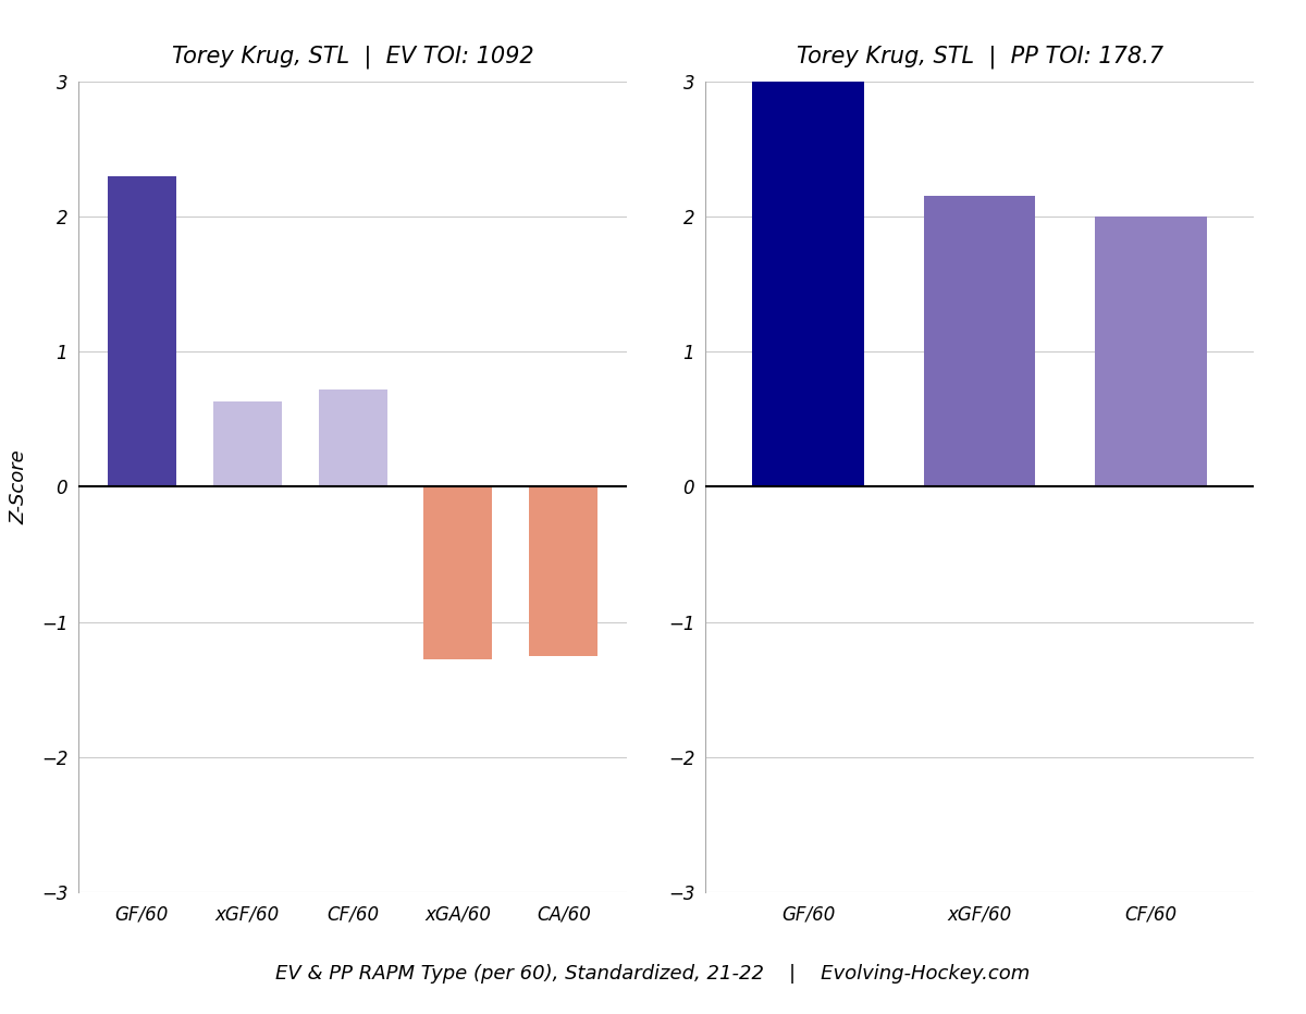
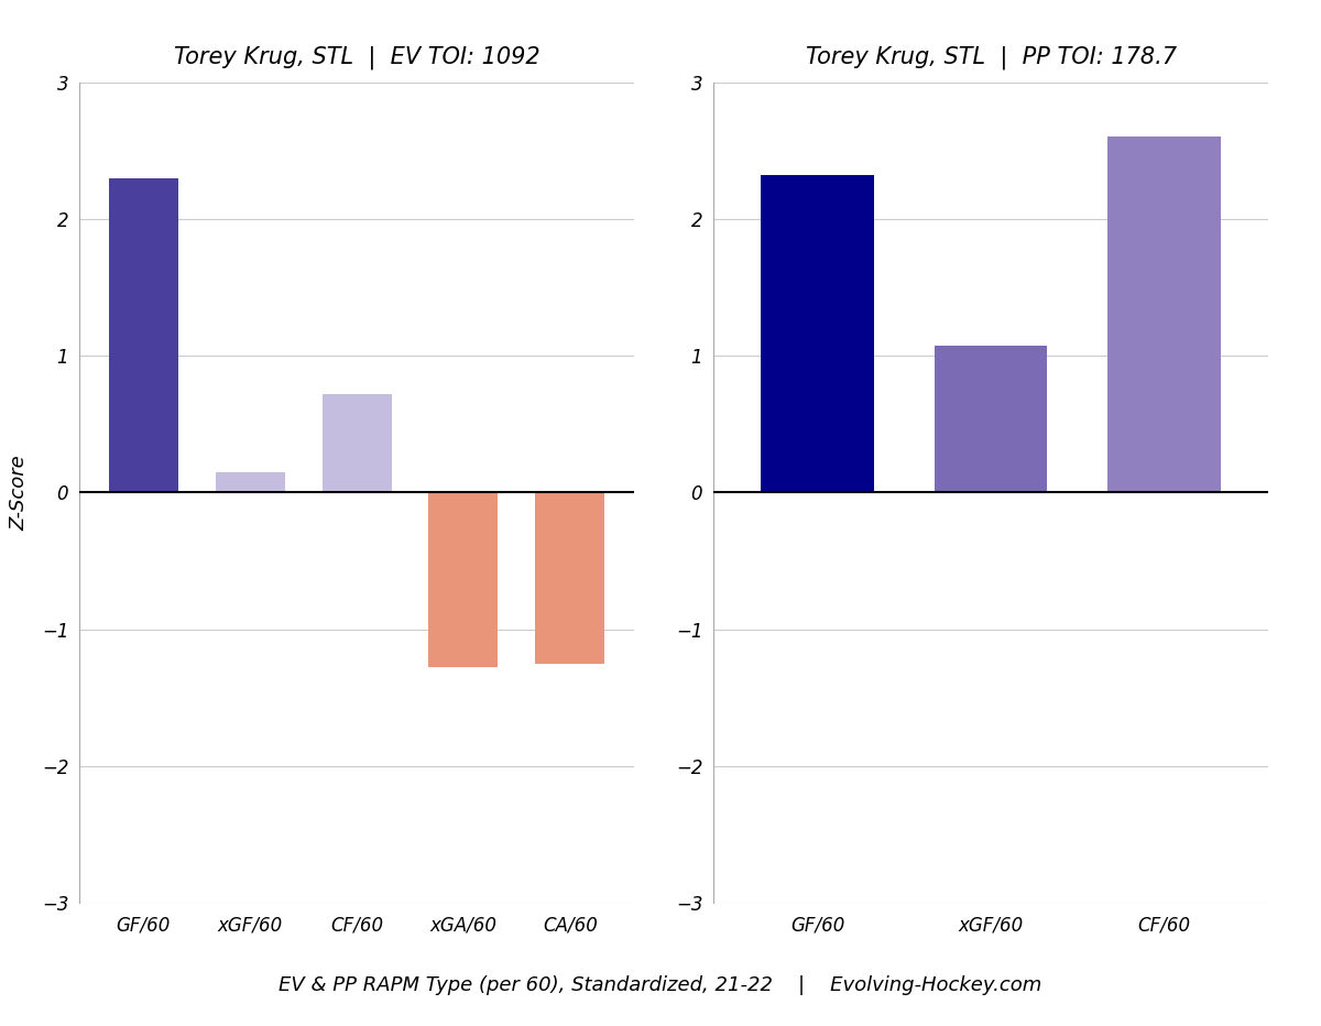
Torey Krug, STL | EV TOI: 1092/xGF/60: 0.63 -> 0.15
Torey Krug, STL | PP TOI: 178.7/GF/60: 3.00 -> 2.32
Torey Krug, STL | PP TOI: 178.7/xGF/60: 2.15 -> 1.07
Torey Krug, STL | PP TOI: 178.7/CF/60: 2.00 -> 2.60
